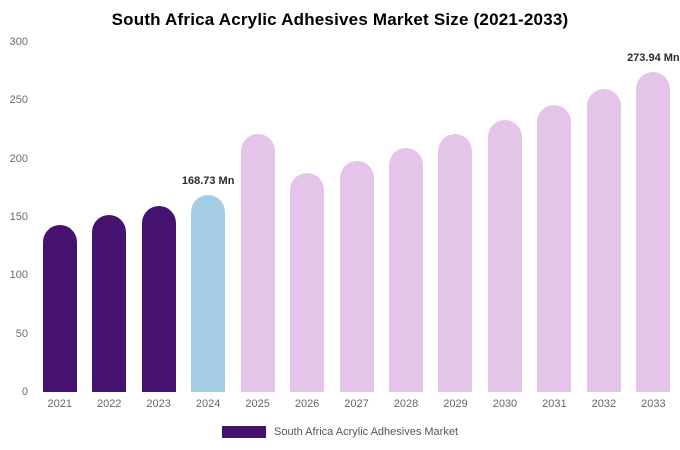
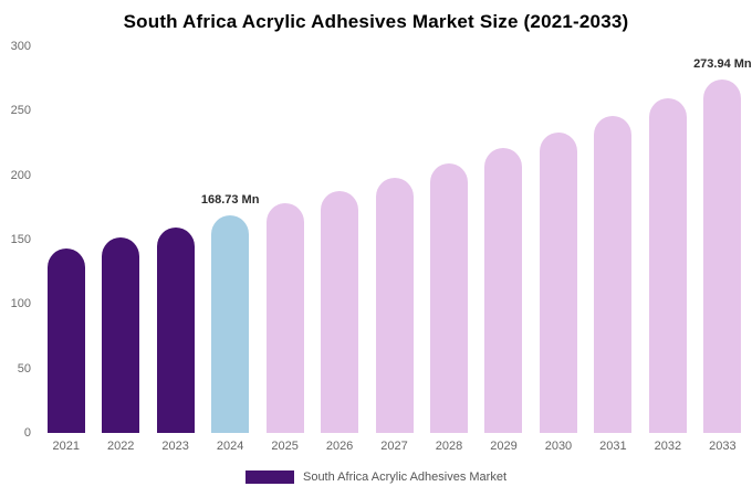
2025: 221 -> 178
